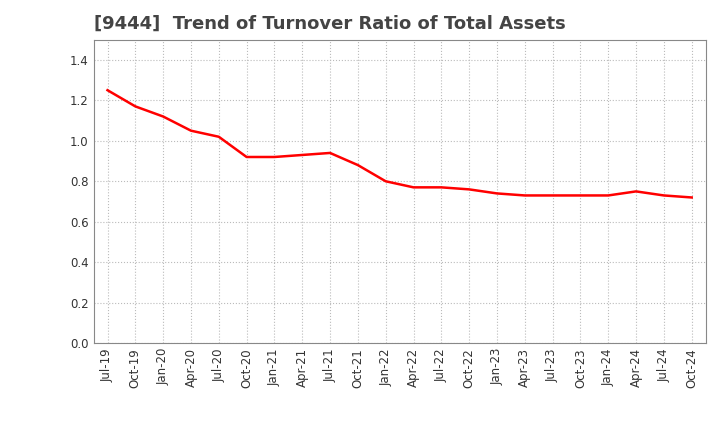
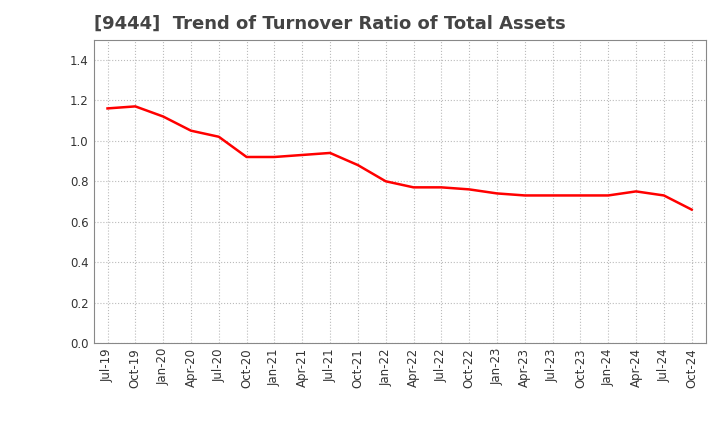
Jul-19: 1.25 -> 1.16
Oct-24: 0.72 -> 0.66
